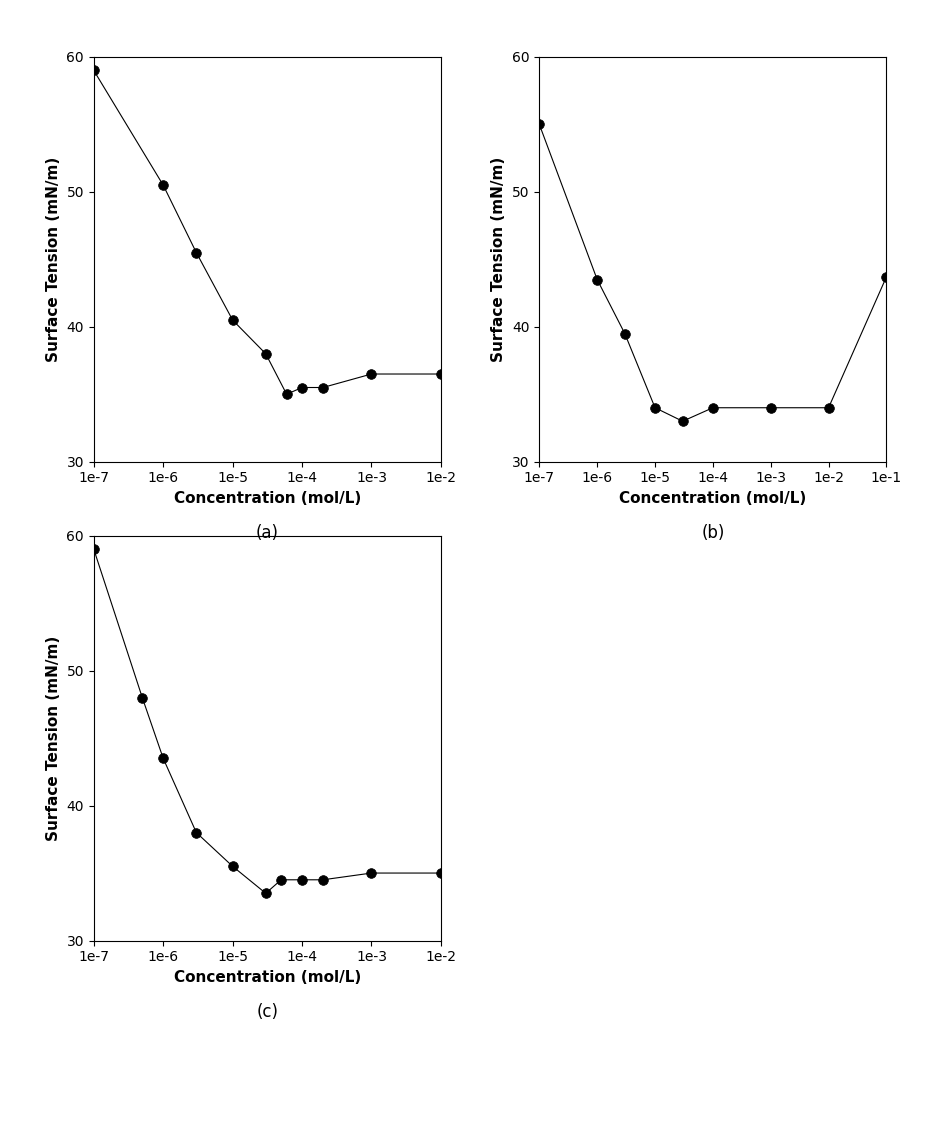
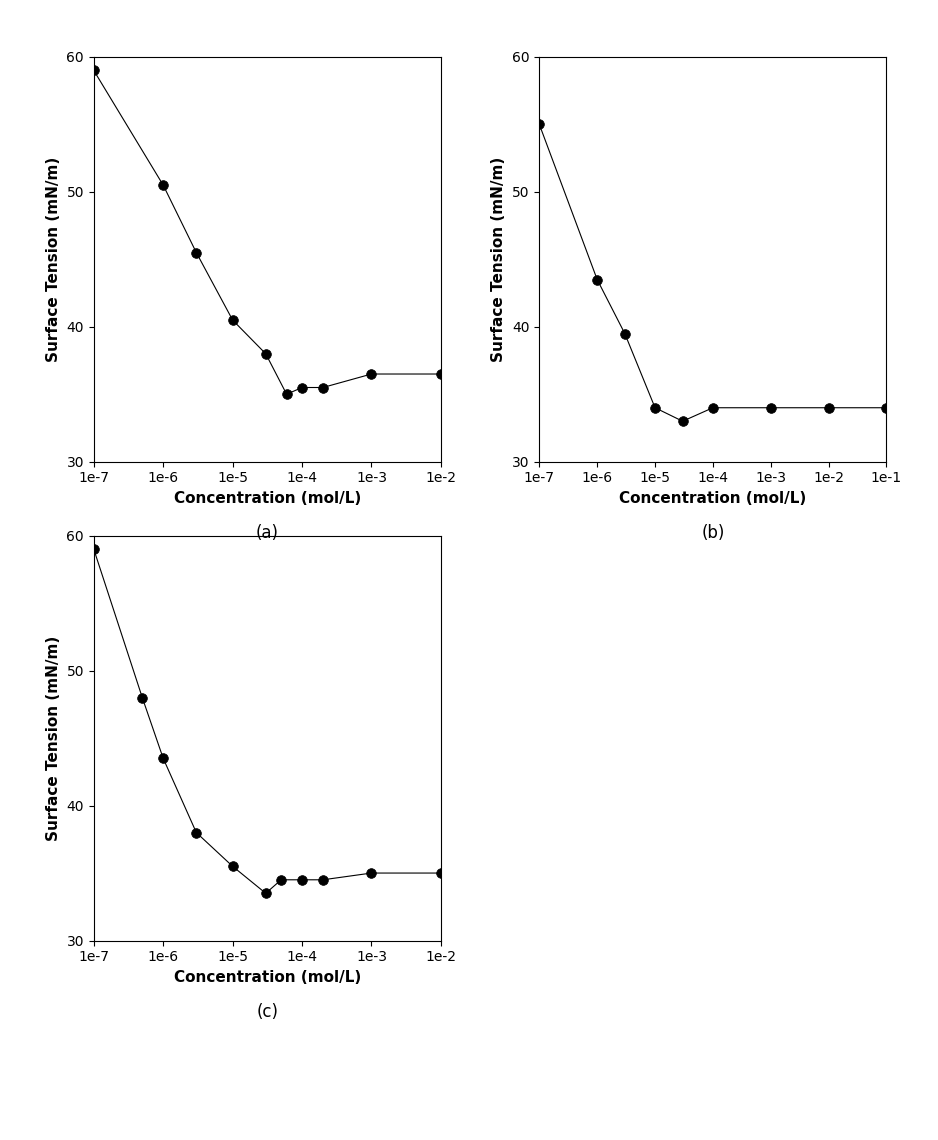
1e-1: 43.7 -> 34.0
